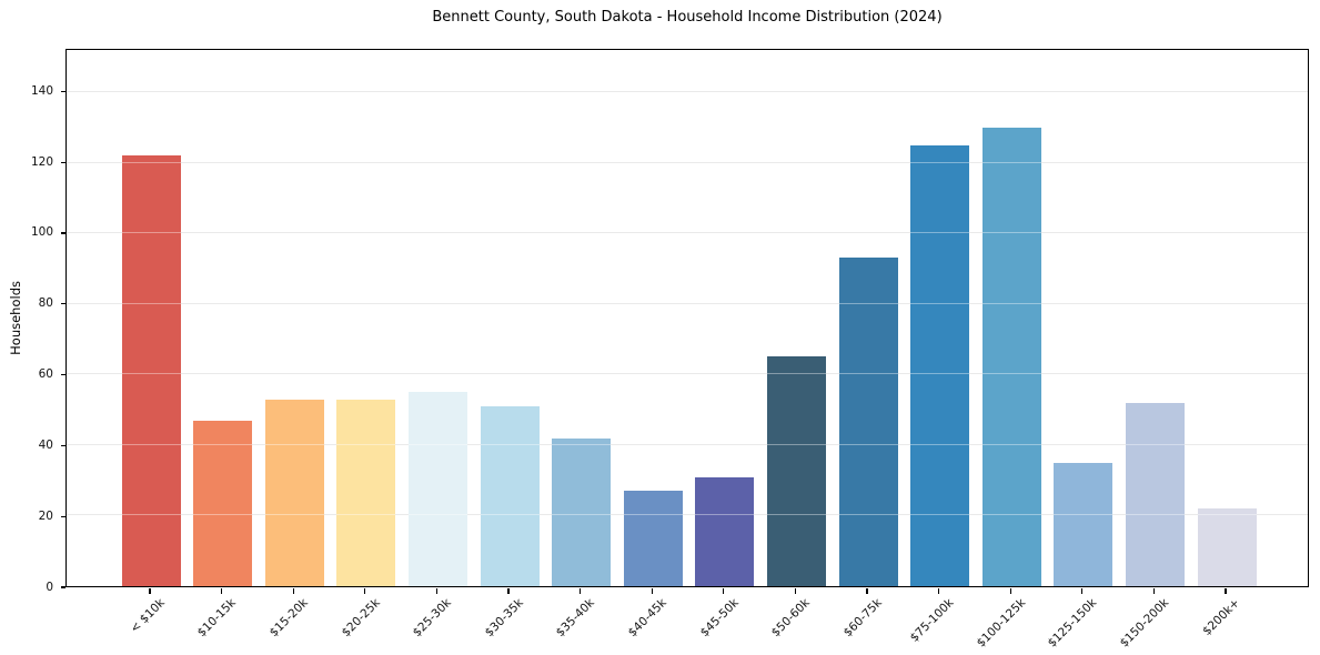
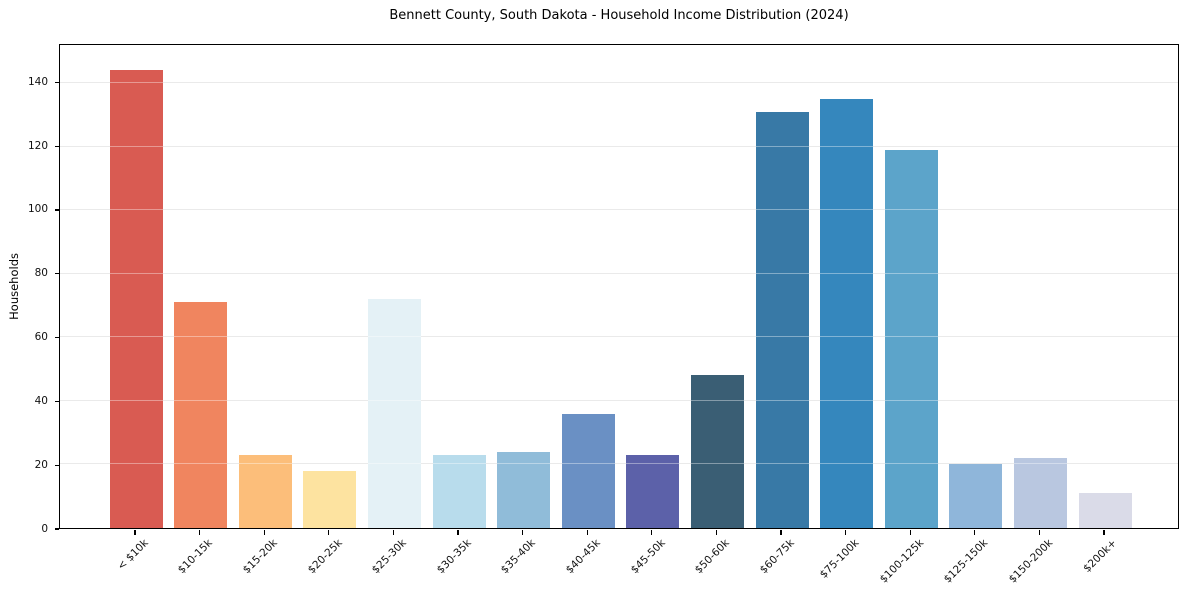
< $10k: 122 -> 144
$10-15k: 47 -> 71
$15-20k: 53 -> 23
$20-25k: 53 -> 18
$25-30k: 55 -> 72
$30-35k: 51 -> 23
$35-40k: 42 -> 24
$40-45k: 27 -> 36
$45-50k: 31 -> 23
$50-60k: 65 -> 48
$60-75k: 93 -> 131
$75-100k: 125 -> 135
$100-125k: 130 -> 119
$125-150k: 35 -> 20
$150-200k: 52 -> 22
$200k+: 22 -> 11
